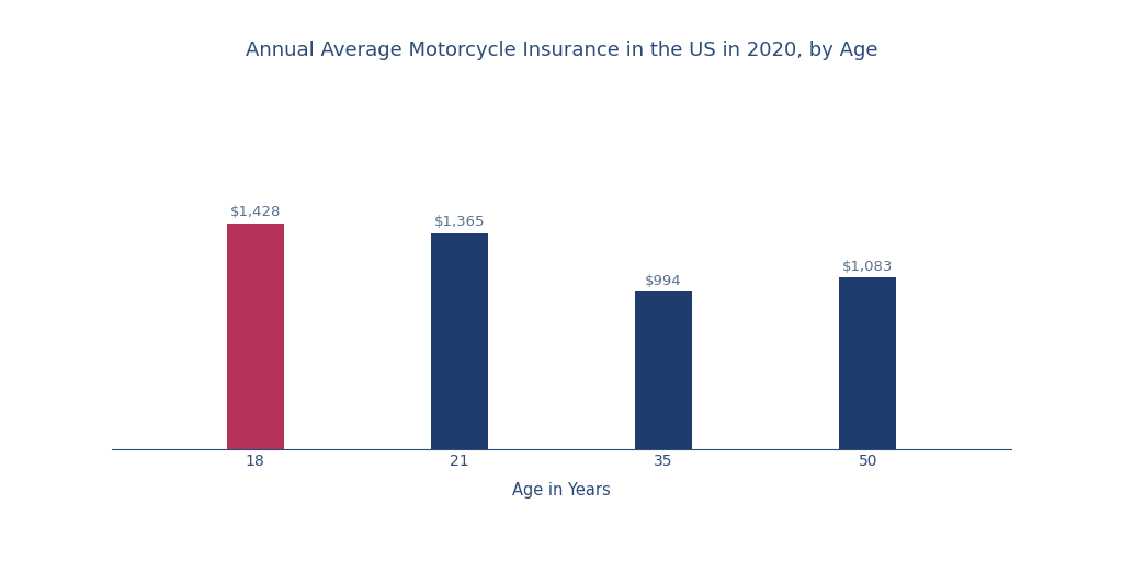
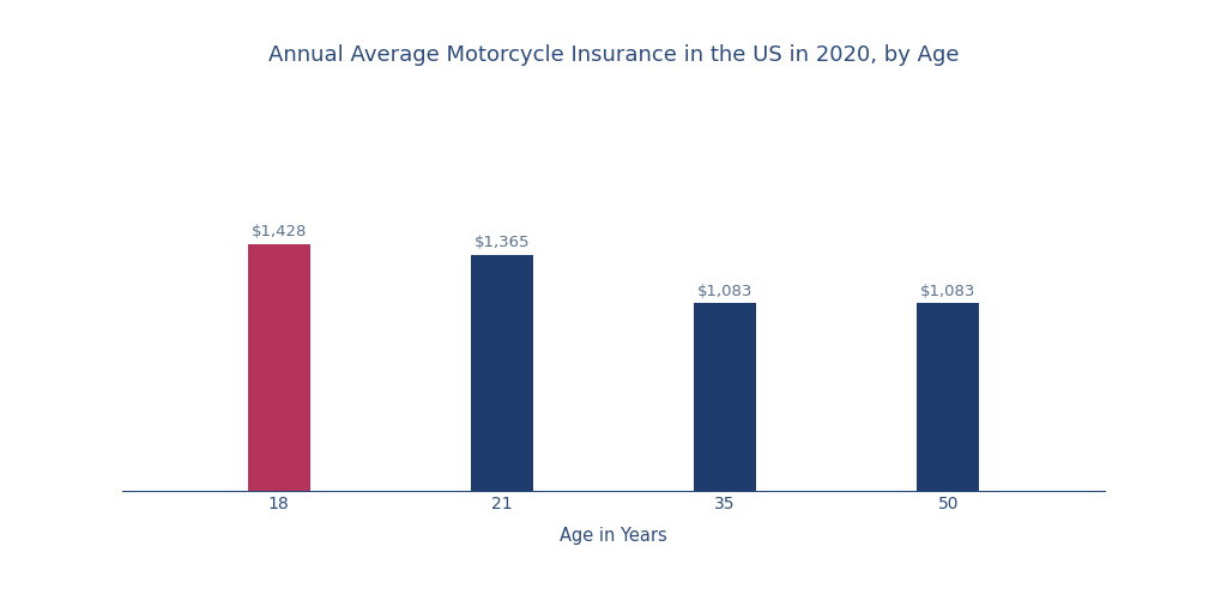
35: $994 -> $1,083
